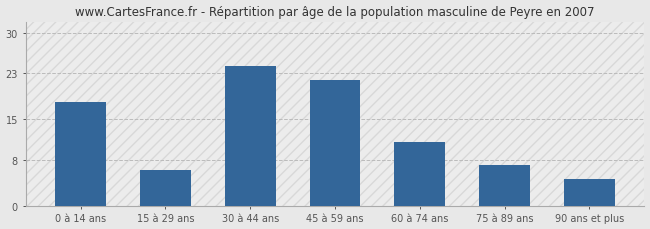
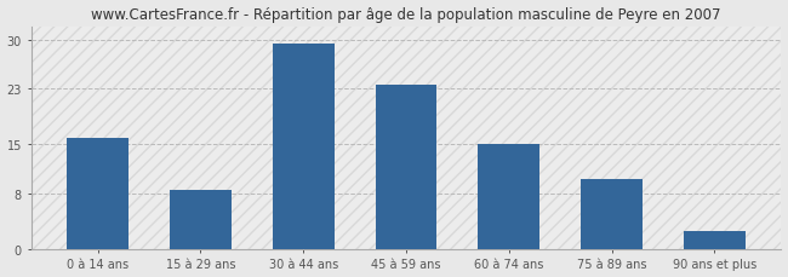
0 à 14 ans: 18.0 -> 16.0
15 à 29 ans: 6.2 -> 8.5
30 à 44 ans: 24.2 -> 29.5
45 à 59 ans: 21.8 -> 23.5
60 à 74 ans: 11.0 -> 15.0
75 à 89 ans: 7.0 -> 10.0
90 ans et plus: 4.6 -> 2.5
